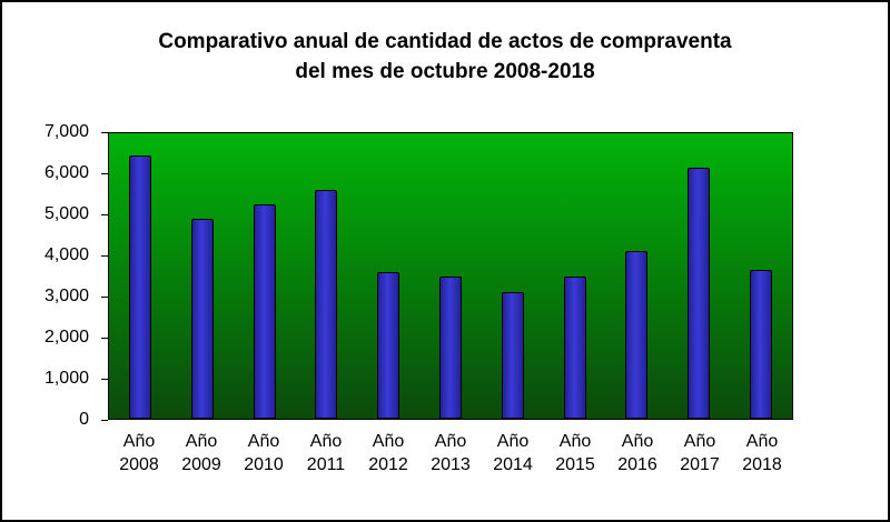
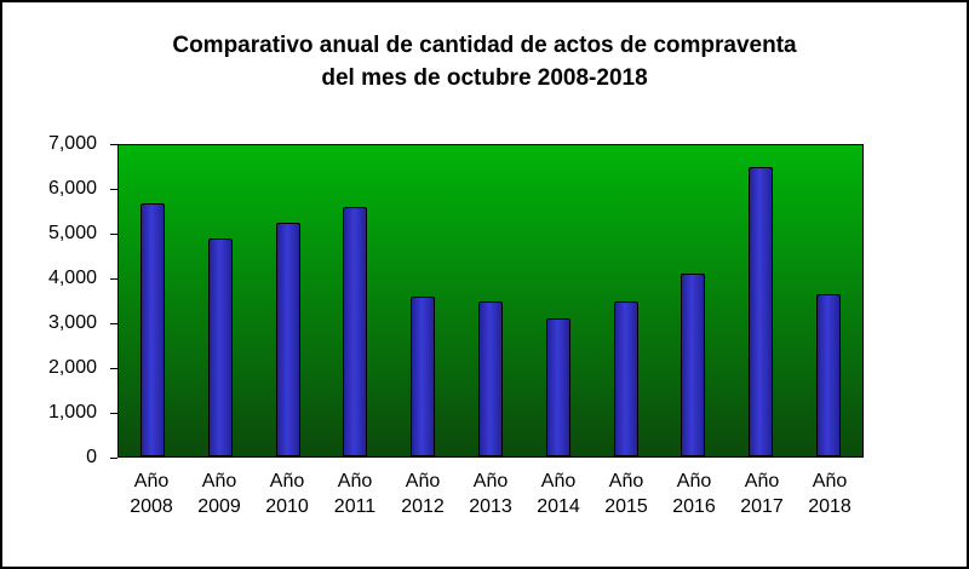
2008: 6400 -> 5700
2017: 6200 -> 6500
